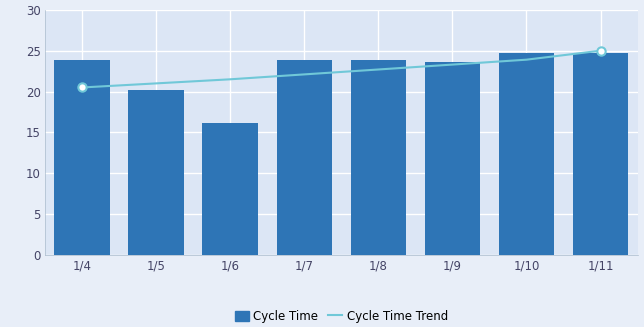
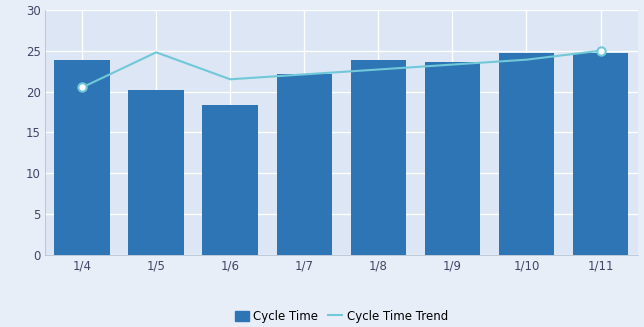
Cycle Time Trend/1/5: 21.0 -> 24.8
Cycle Time/1/6: 16.1 -> 18.4
Cycle Time/1/7: 23.8 -> 22.2
